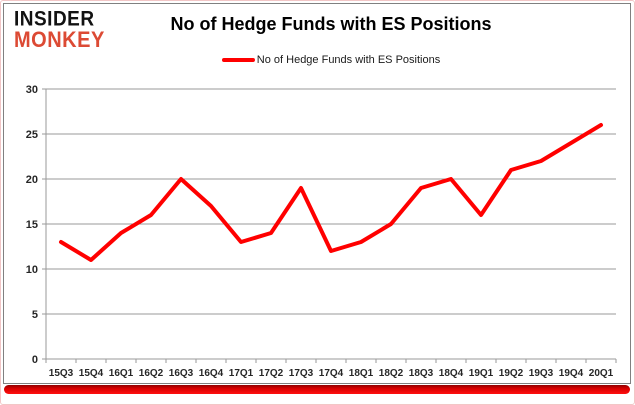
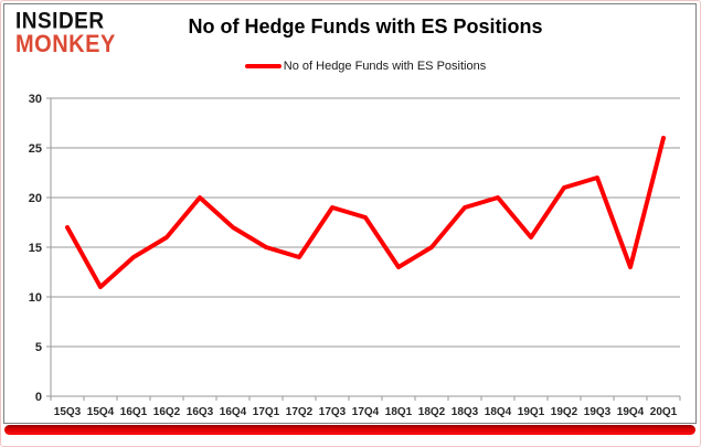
15Q3: 13 -> 17
17Q1: 13 -> 15
17Q4: 12 -> 18
19Q4: 24 -> 13
